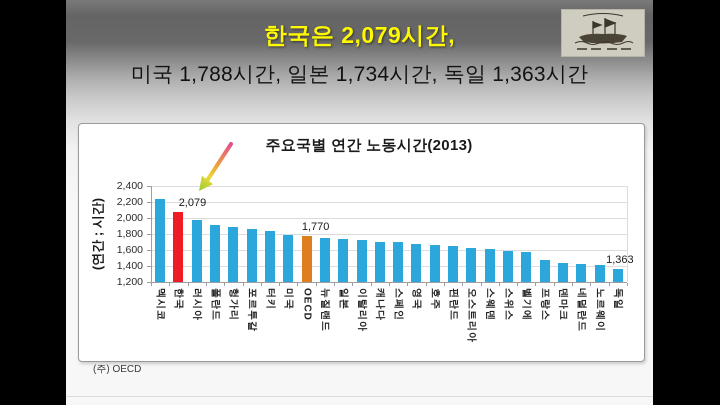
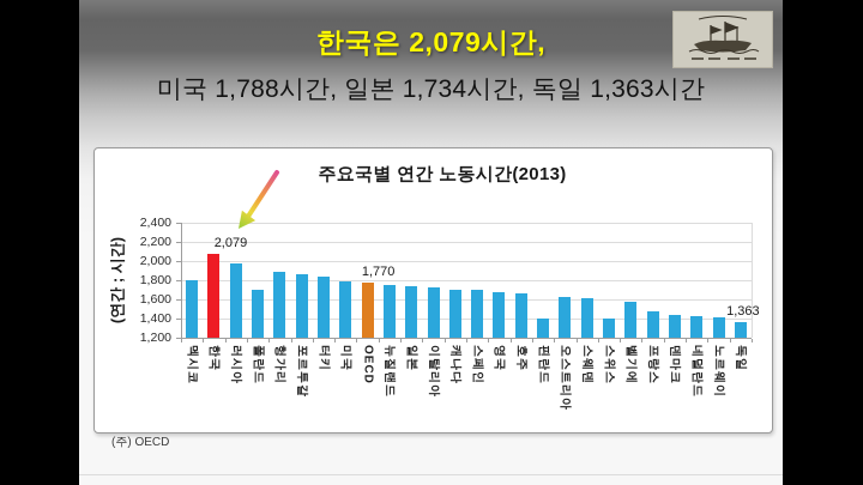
멕시코: 2200 -> 1800
폴란드: 1900 -> 1700
핀란드: 1600 -> 1400
스위스: 1600 -> 1400
